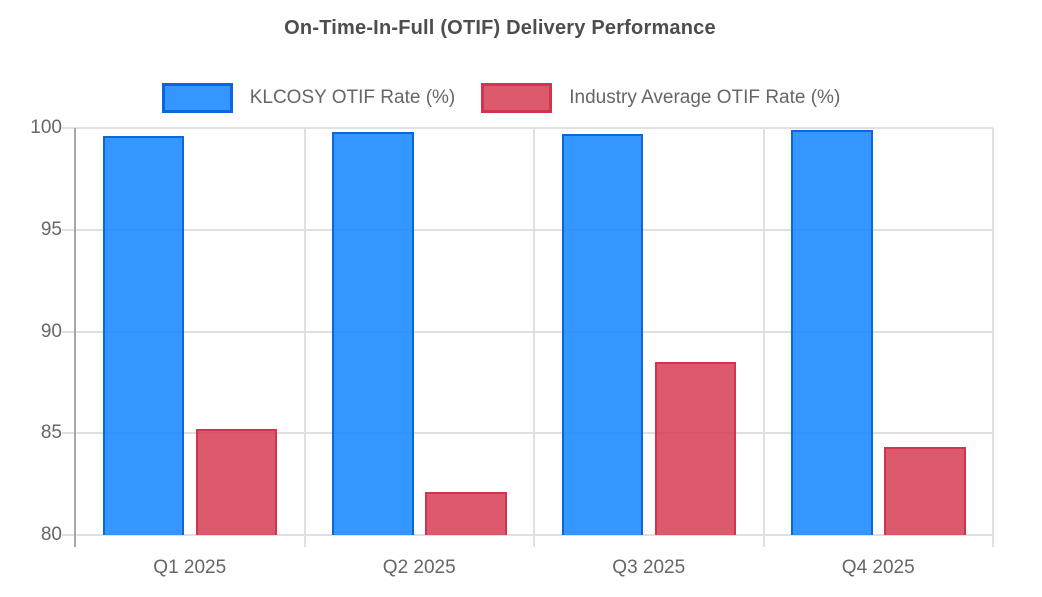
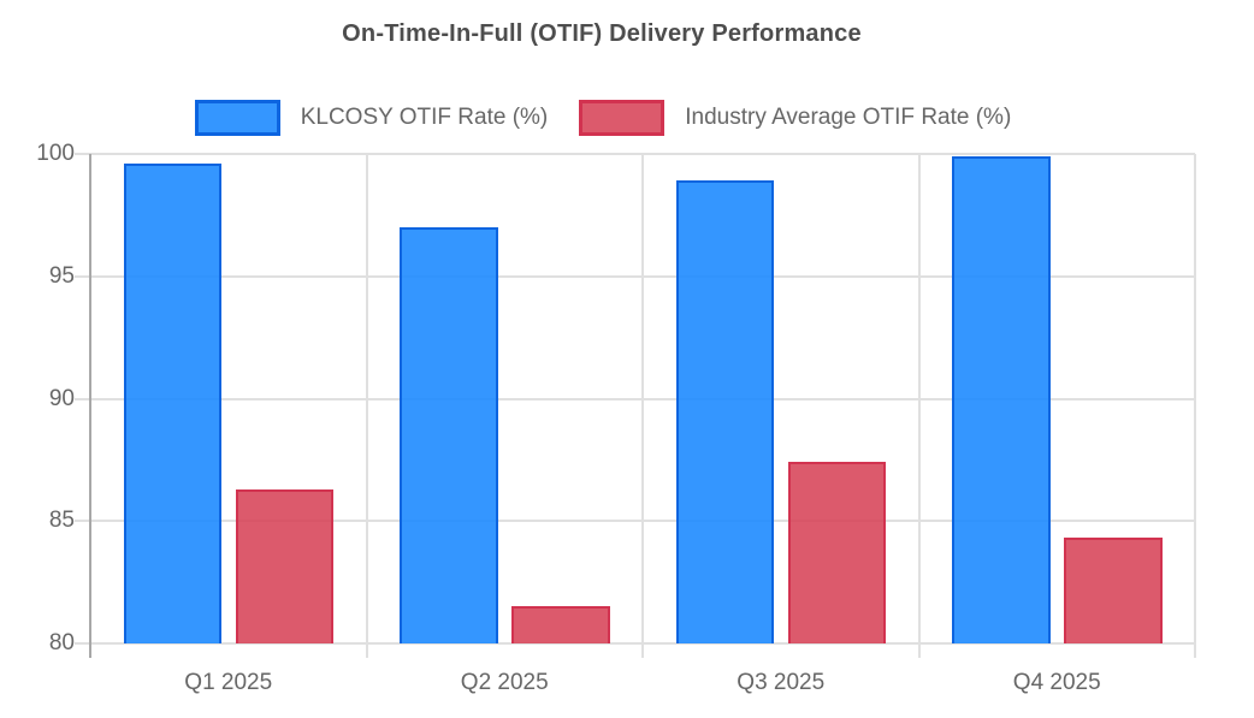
Industry Average OTIF Rate (%)/Q1 2025: 85.2 -> 86.3
KLCOSY OTIF Rate (%)/Q2 2025: 99.8 -> 97.0
Industry Average OTIF Rate (%)/Q2 2025: 82.1 -> 81.5
KLCOSY OTIF Rate (%)/Q3 2025: 99.7 -> 98.9
Industry Average OTIF Rate (%)/Q3 2025: 88.5 -> 87.4
